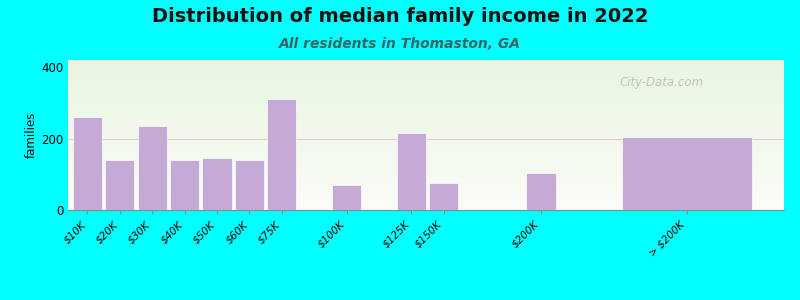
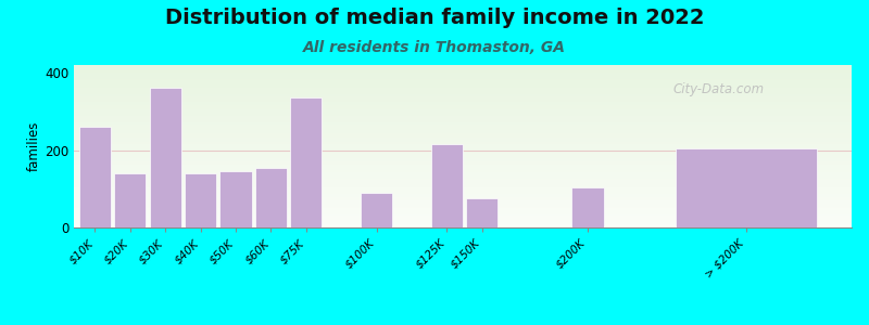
$30K: 235 -> 360
$60K: 140 -> 155
$75K: 310 -> 335
$100K: 70 -> 90
